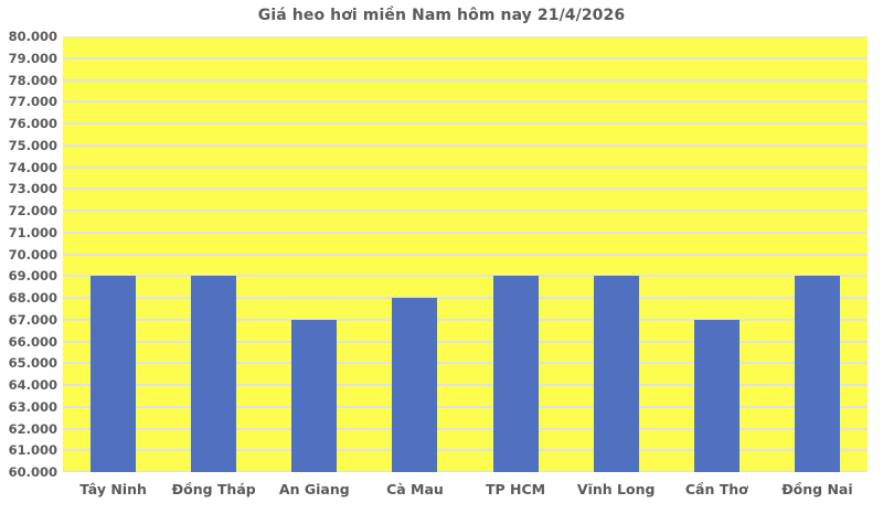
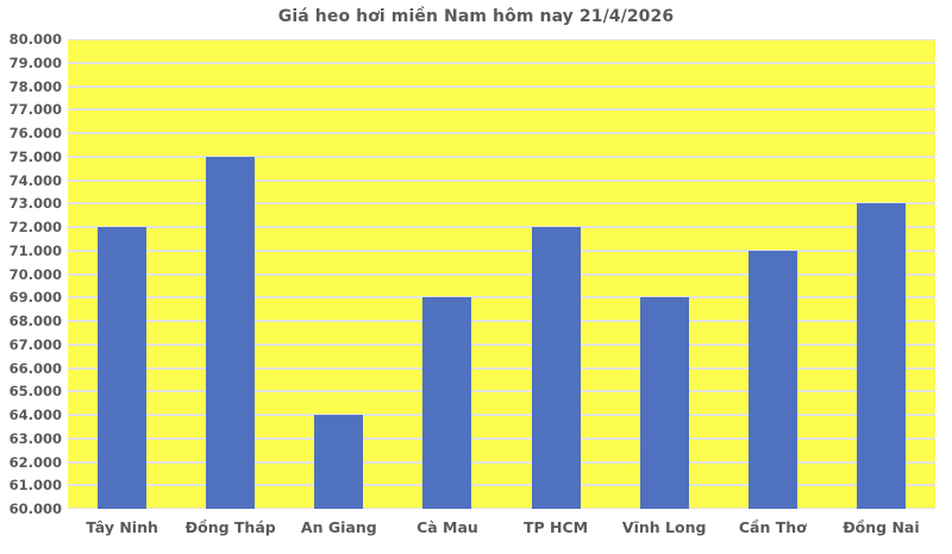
Tây Ninh: 69000 -> 72000
Đồng Tháp: 69000 -> 75000
An Giang: 67000 -> 64000
Cà Mau: 68000 -> 69000
TP HCM: 69000 -> 72000
Cần Thơ: 67000 -> 71000
Đồng Nai: 69000 -> 73000
